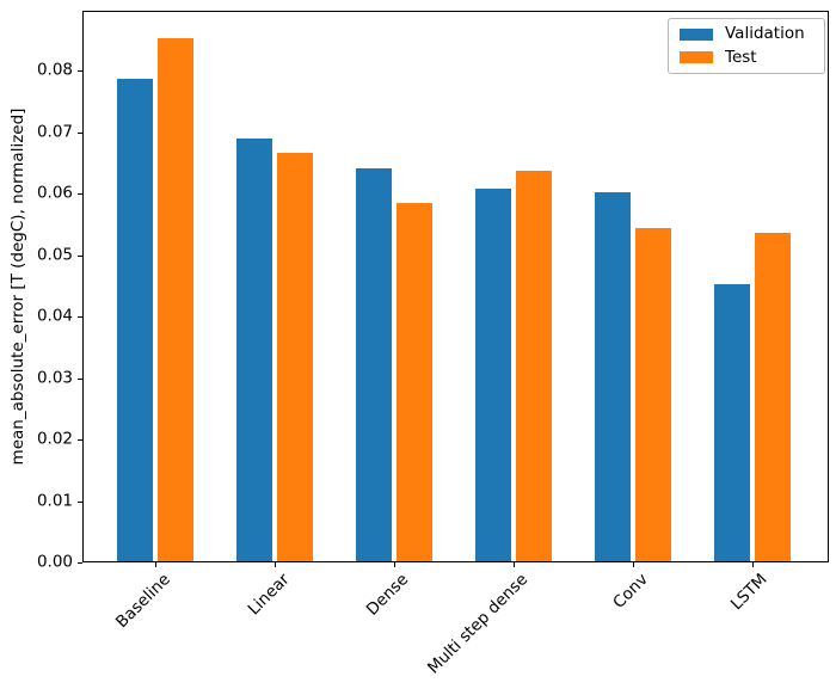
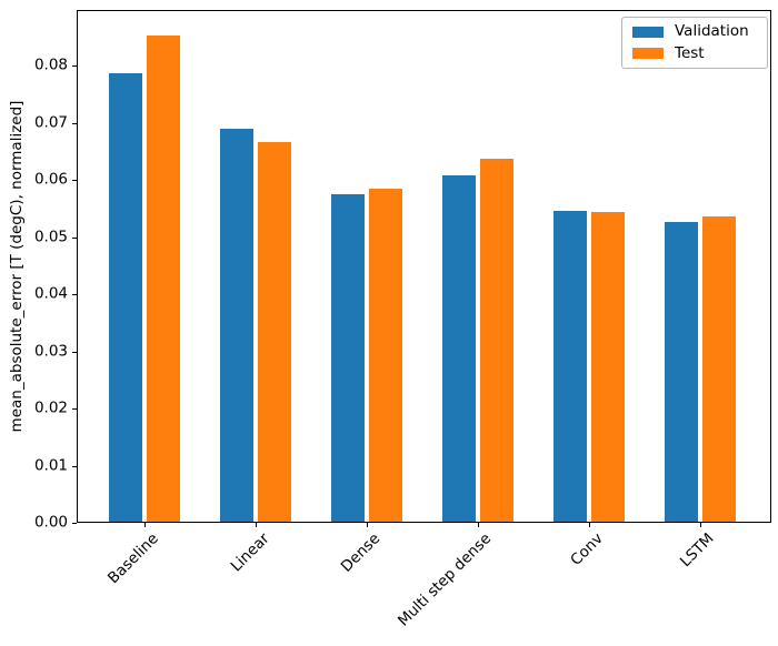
Validation/Dense: 0.064 -> 0.057
Validation/Conv: 0.060 -> 0.054
Validation/LSTM: 0.045 -> 0.052
